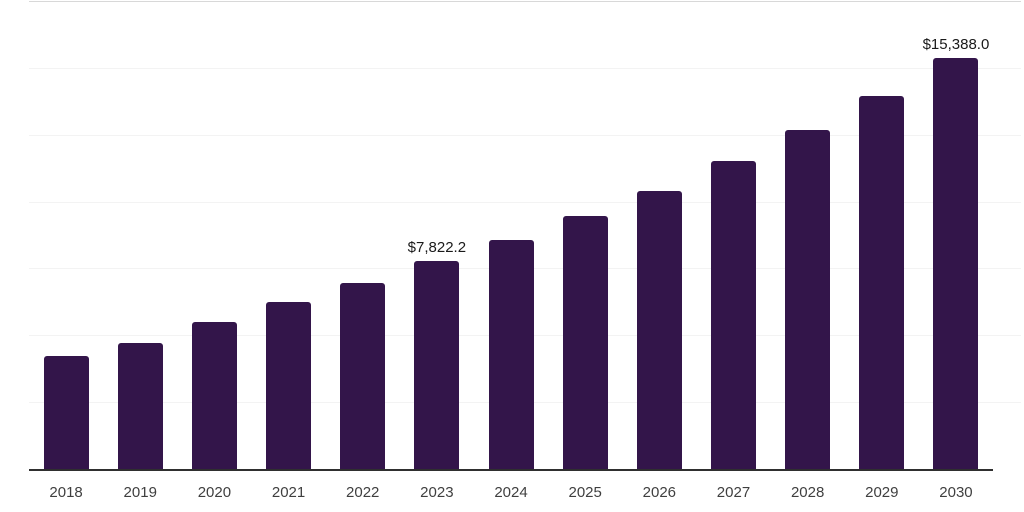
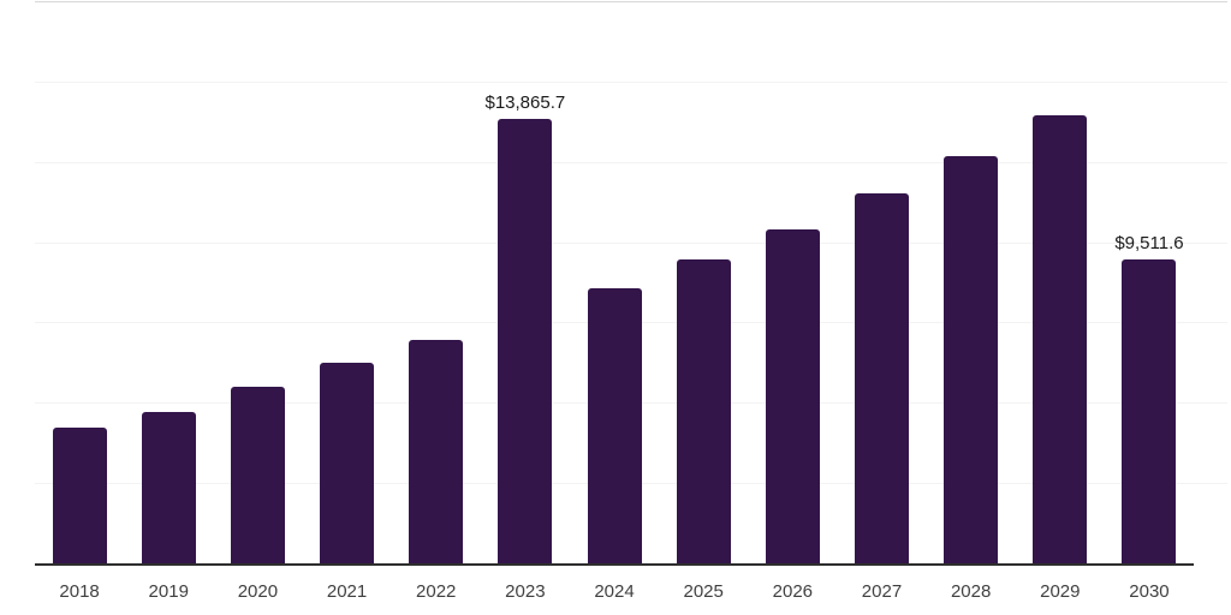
2023: $7,822.2 -> $13,865.7
2030: $15,388.0 -> $9,511.6
